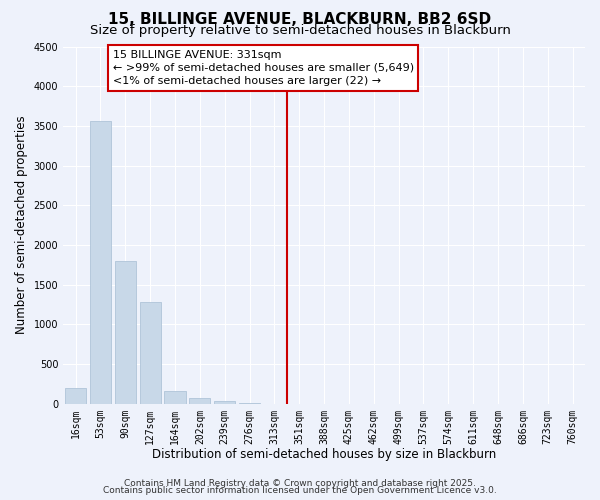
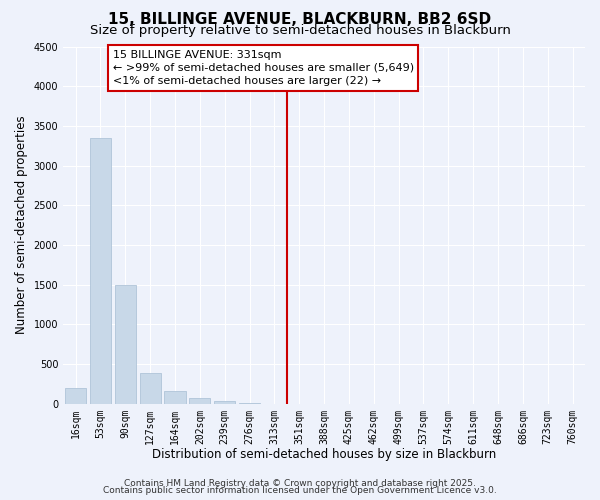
53sqm: 3560 -> 3350
90sqm: 1800 -> 1500
127sqm: 1280 -> 390
